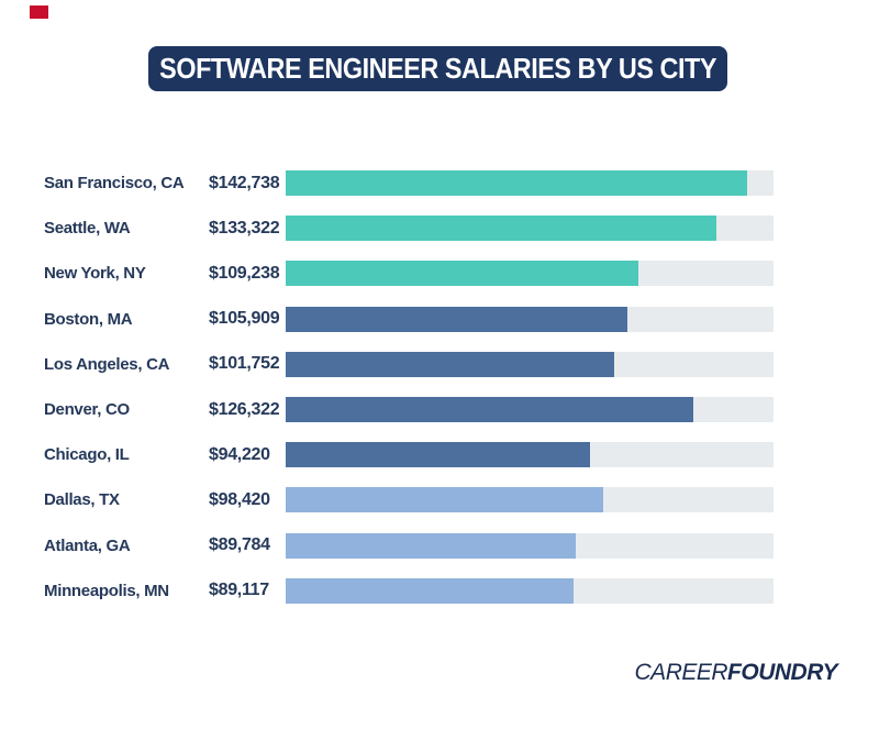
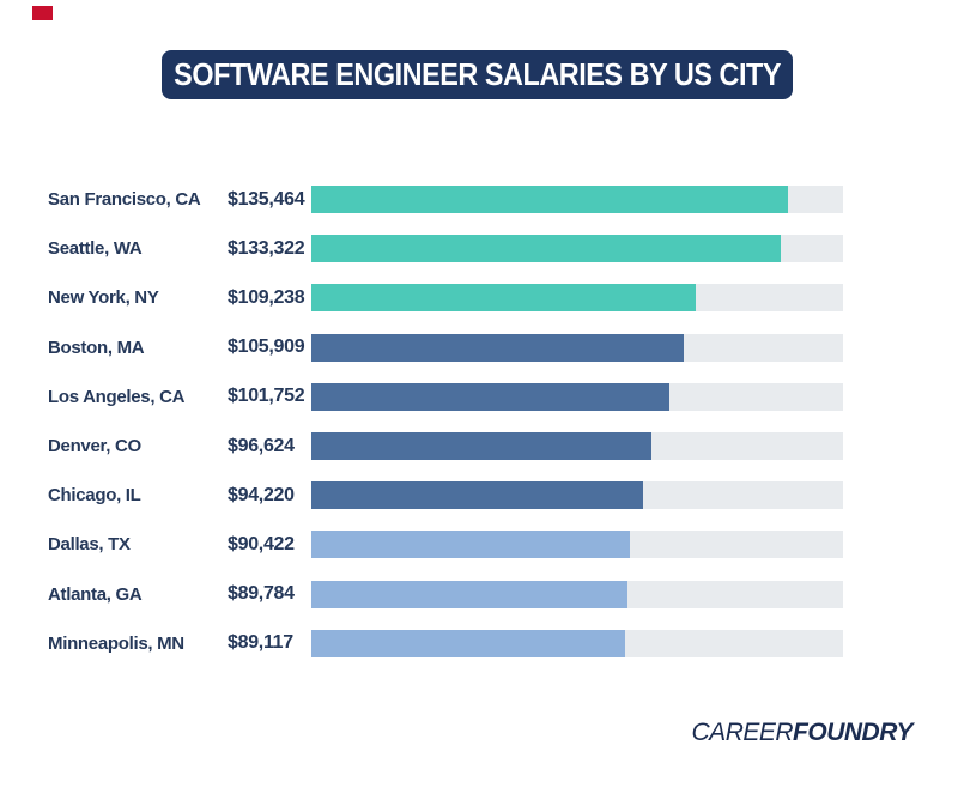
San Francisco, CA: $142,738 -> $135,464
Denver, CO: $126,322 -> $96,624
Dallas, TX: $98,420 -> $90,422
